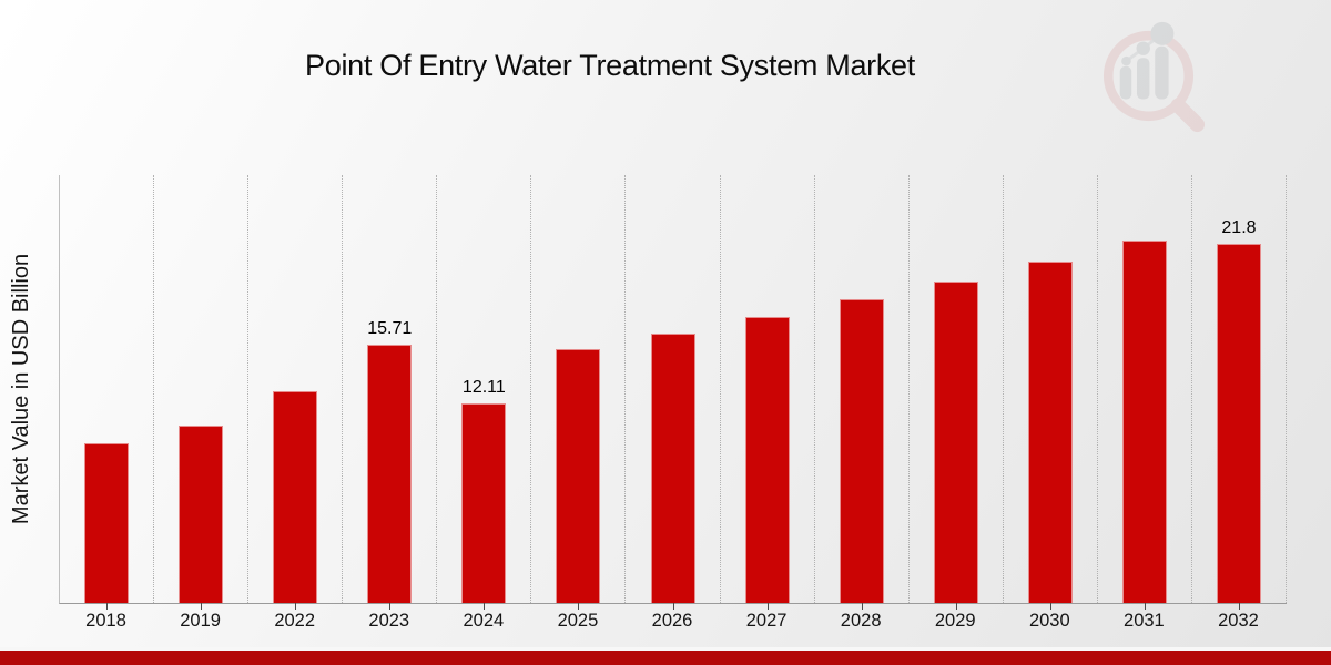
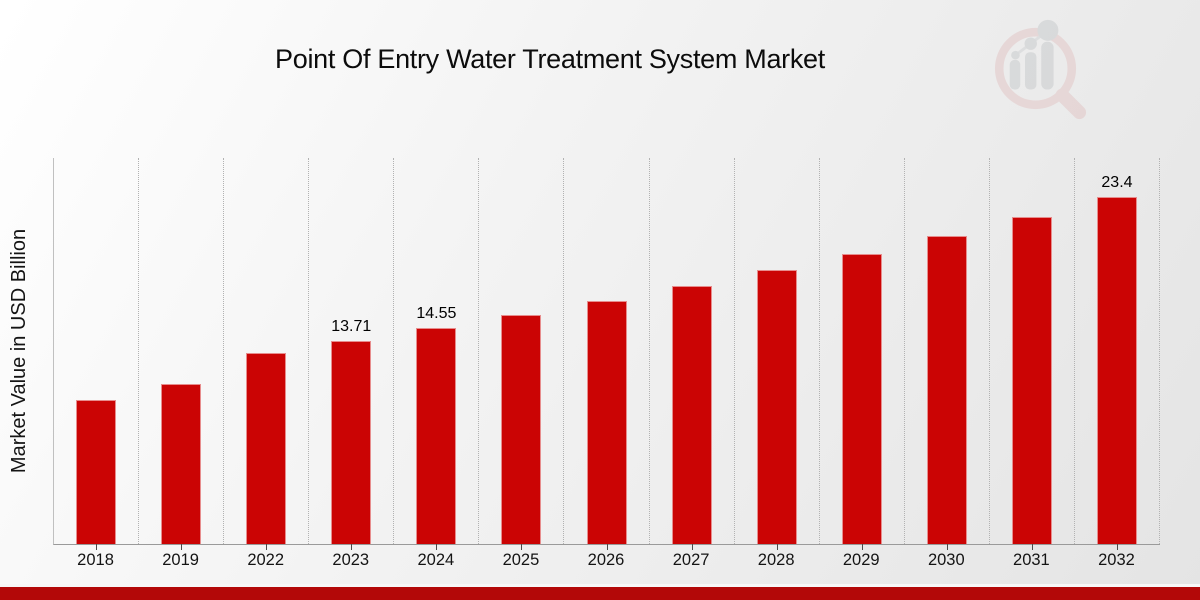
2023: 15.71 -> 13.71
2024: 12.11 -> 14.55
2032: 21.8 -> 23.4
